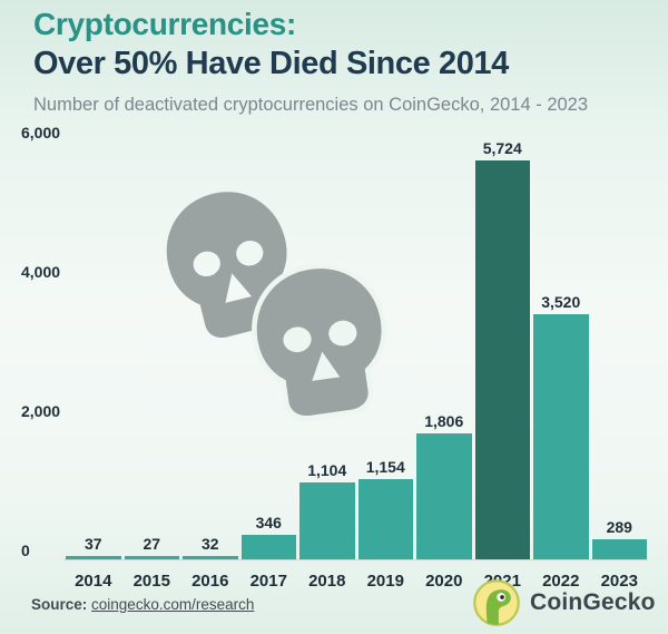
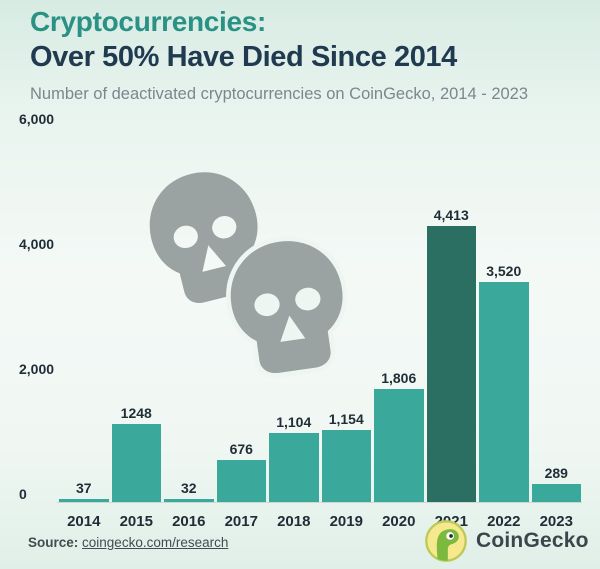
2015: 27 -> 1248
2017: 346 -> 676
2021: 5,724 -> 4,413
